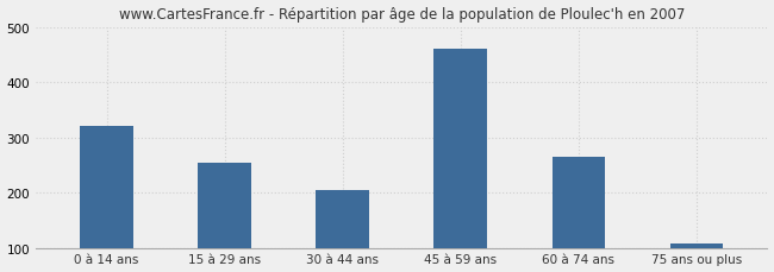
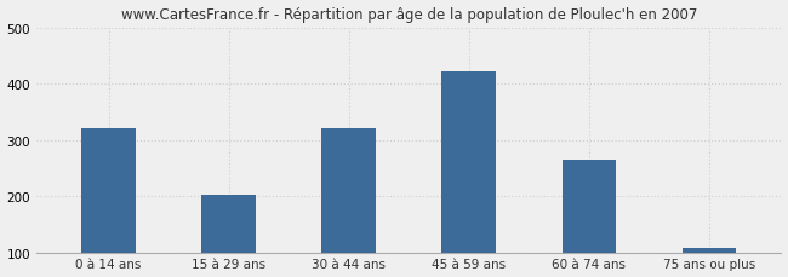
15 à 29 ans: 255 -> 202
30 à 44 ans: 205 -> 322
45 à 59 ans: 460 -> 422
